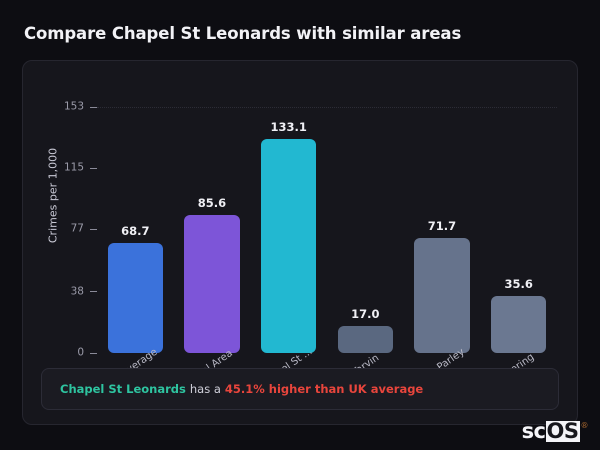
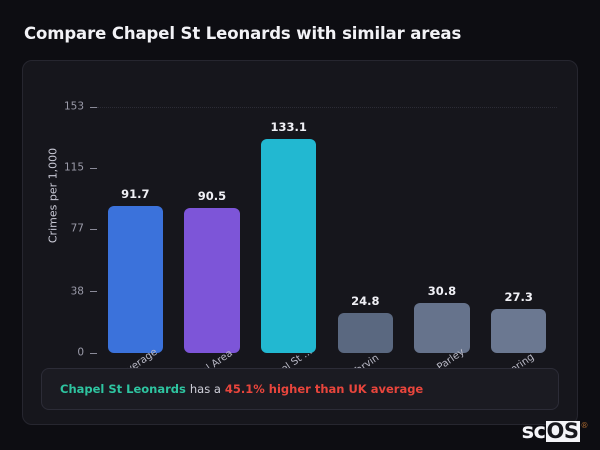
UK Average: 68.7 -> 91.7
Local Area: 85.6 -> 90.5
Tarvin: 17.0 -> 24.8
West Parley: 71.7 -> 30.8
Goring: 35.6 -> 27.3
